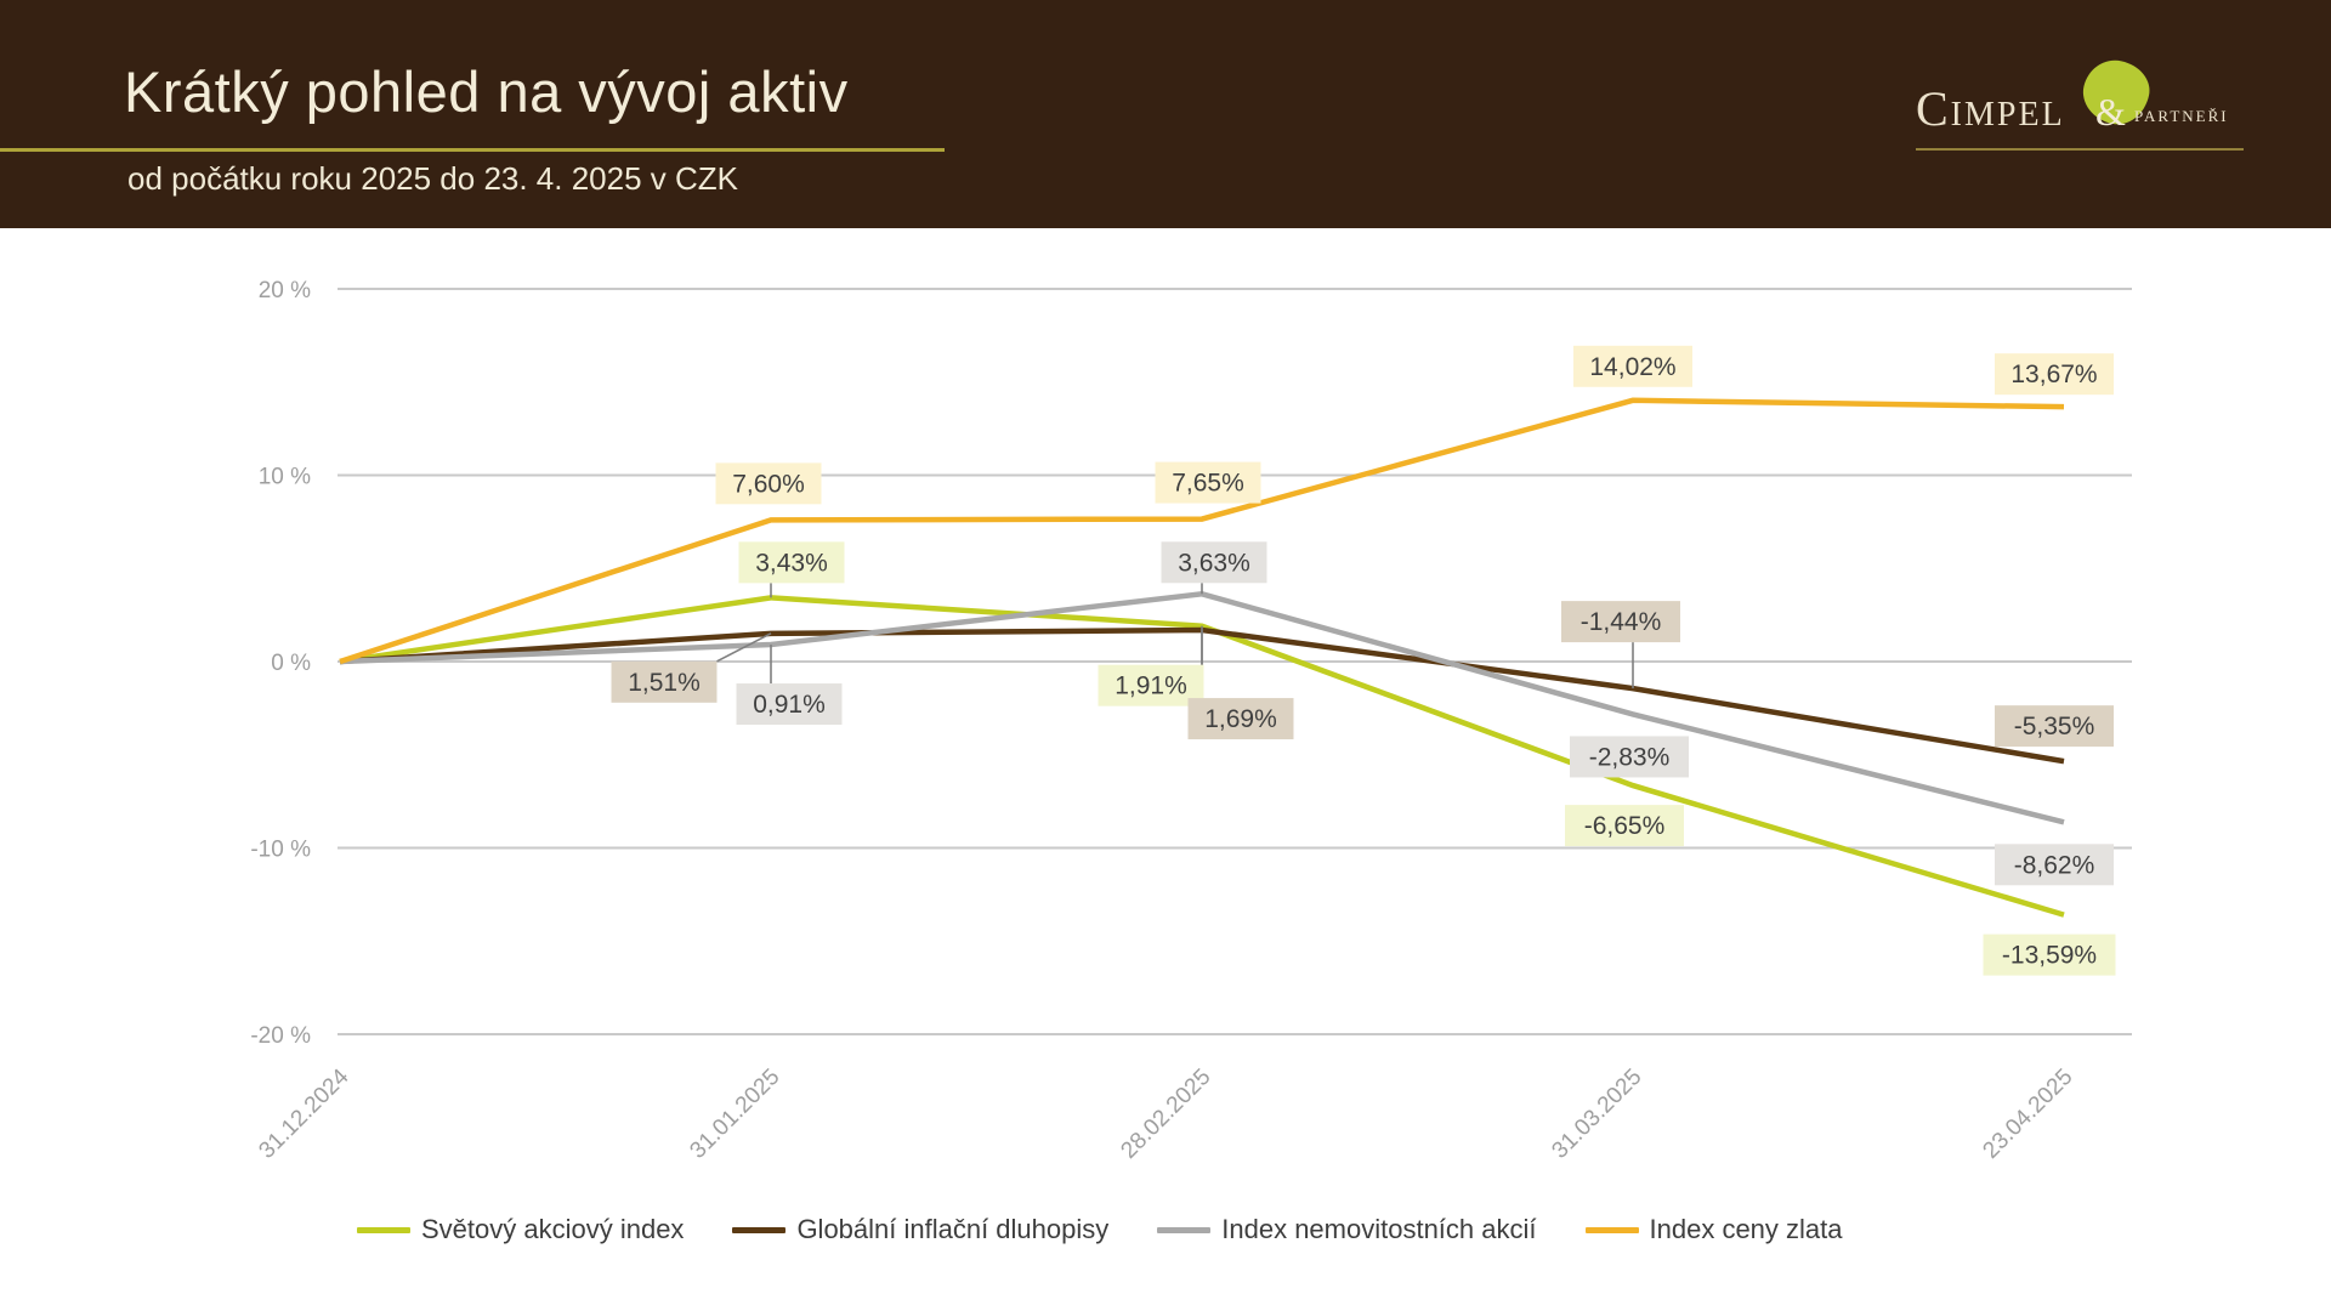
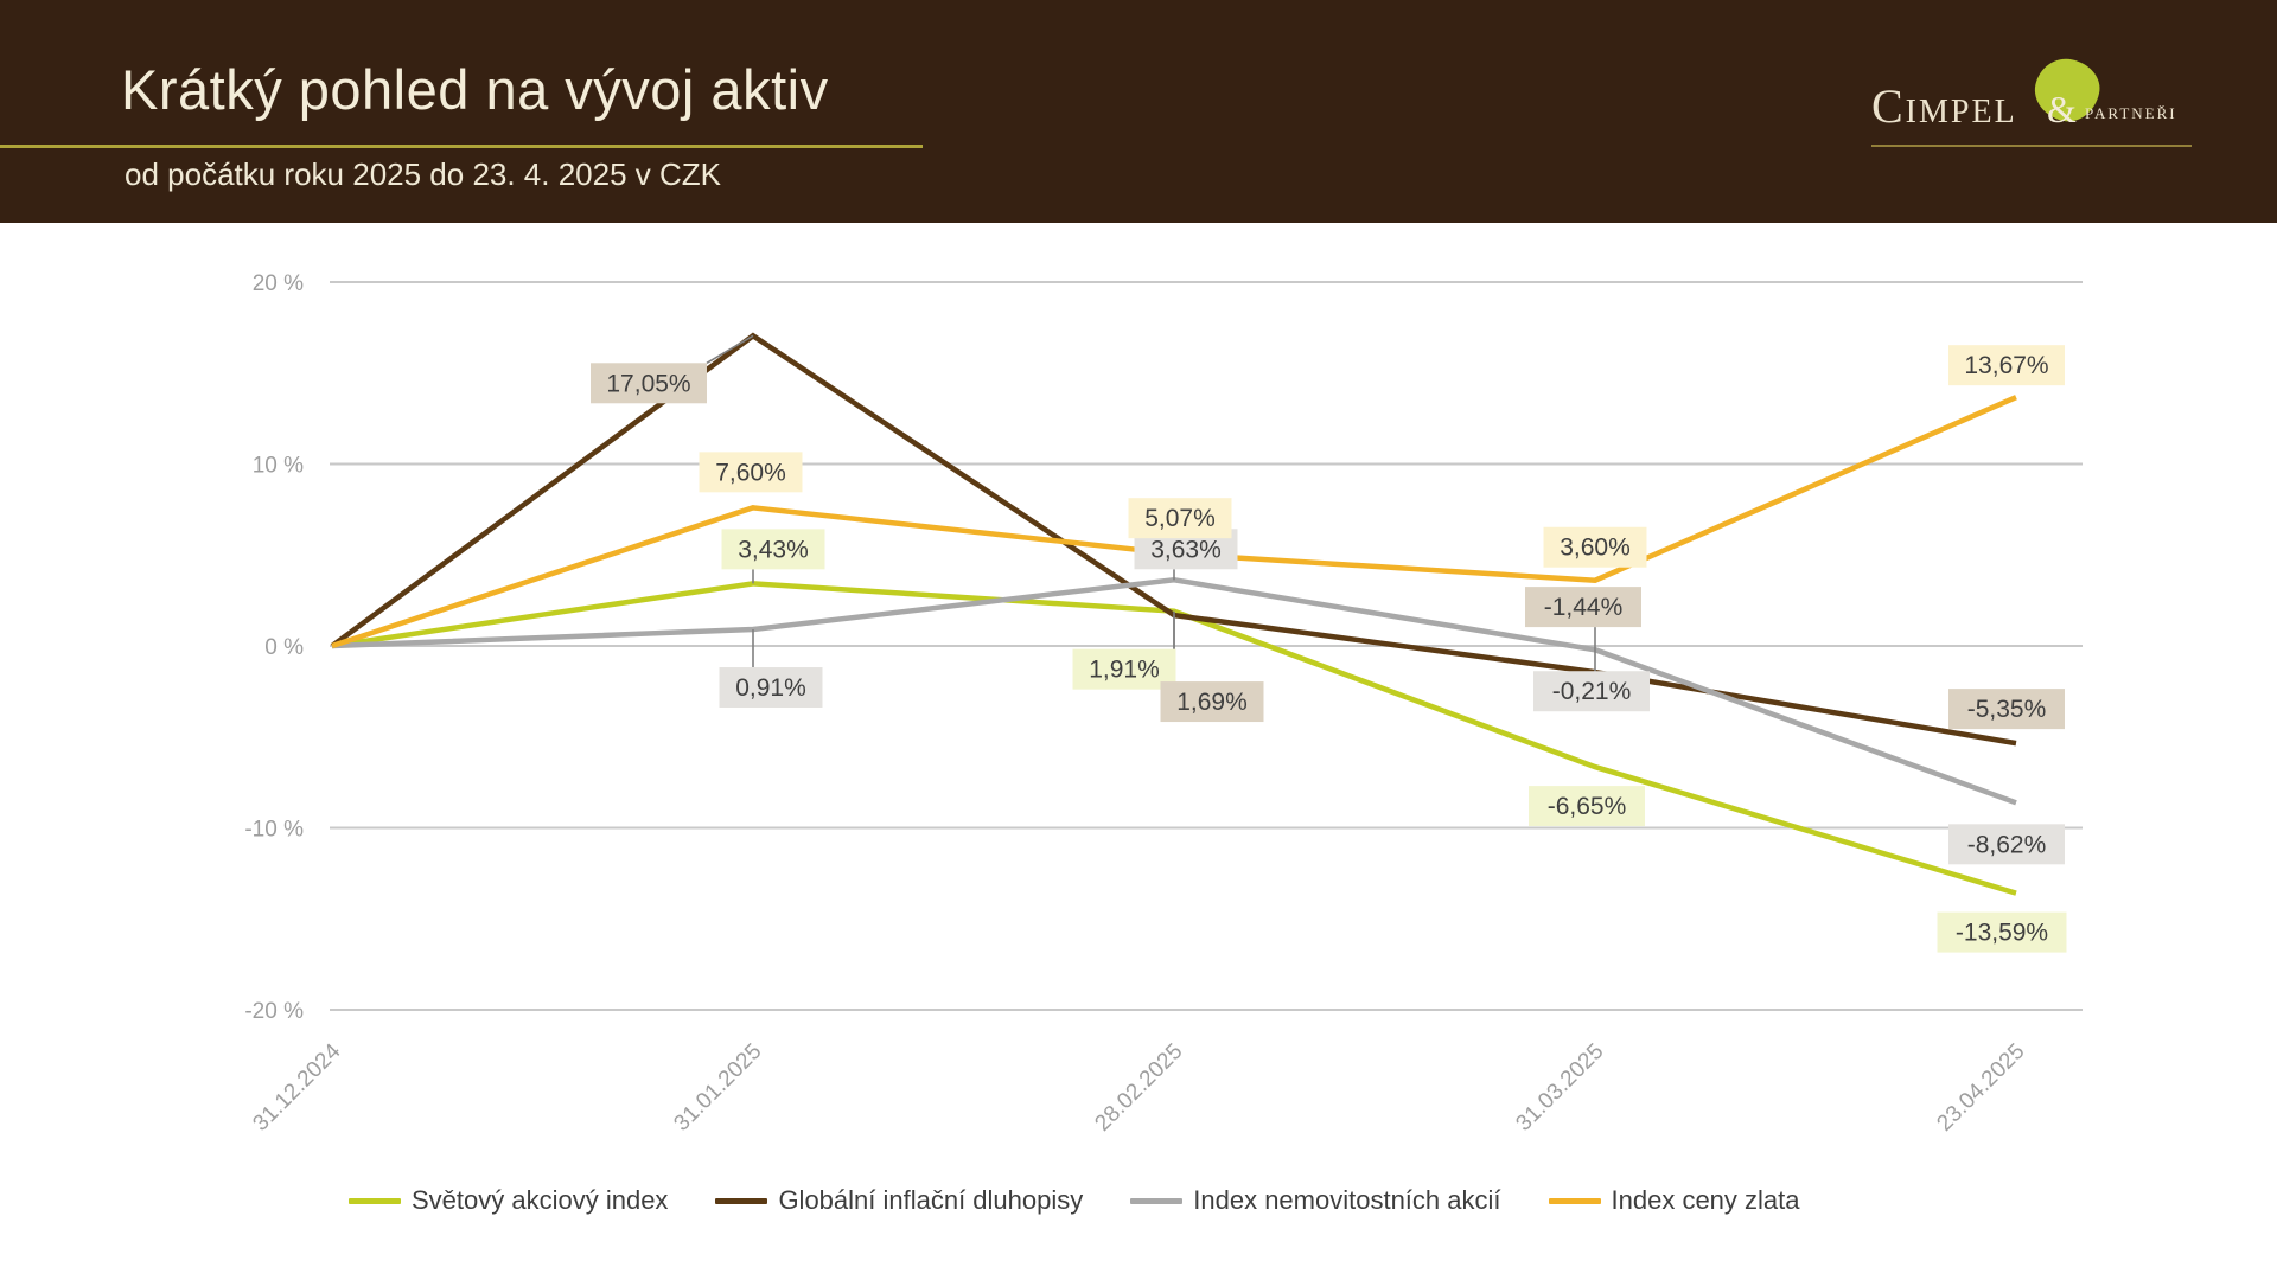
Globální inflační dluhopisy/31.01.2025: 1,51% -> 17,05%
Index ceny zlata/28.02.2025: 7,65% -> 5,07%
Index nemovitostních akcií/31.03.2025: -2,83% -> -0,21%
Index ceny zlata/31.03.2025: 14,02% -> 3,60%
